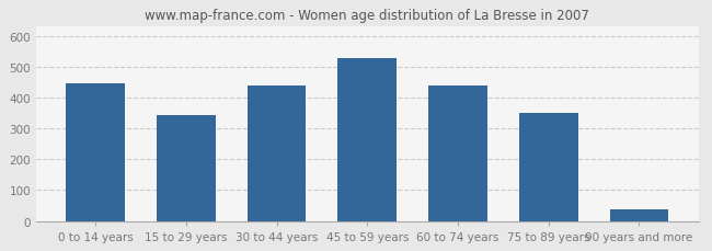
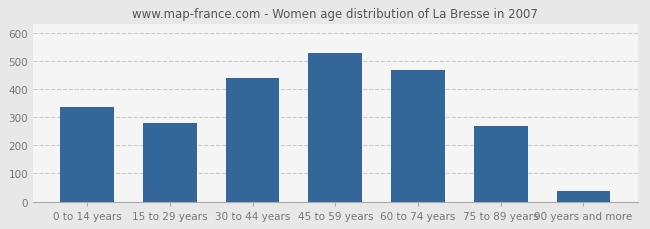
0 to 14 years: 445 -> 335
15 to 29 years: 345 -> 280
60 to 74 years: 440 -> 466
75 to 89 years: 350 -> 270
